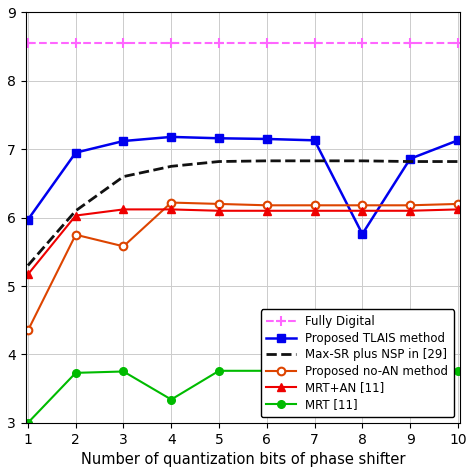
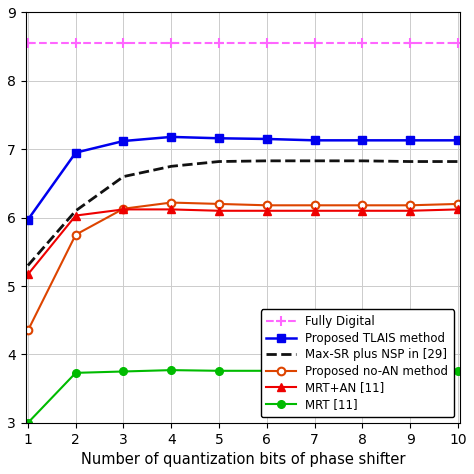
Proposed no-AN method/3: 5.58 -> 6.13
MRT [11]/4: 3.34 -> 3.77
Proposed TLAIS method/8: 5.76 -> 7.13
Proposed TLAIS method/9: 6.86 -> 7.13
